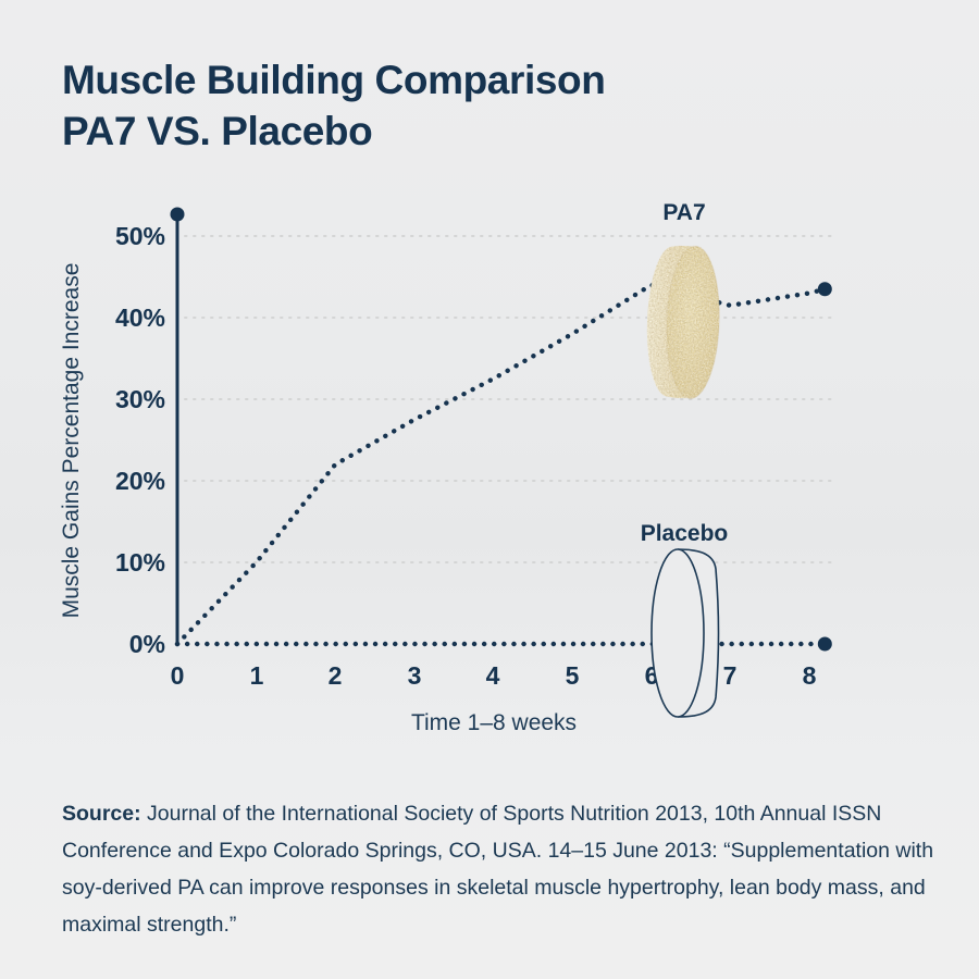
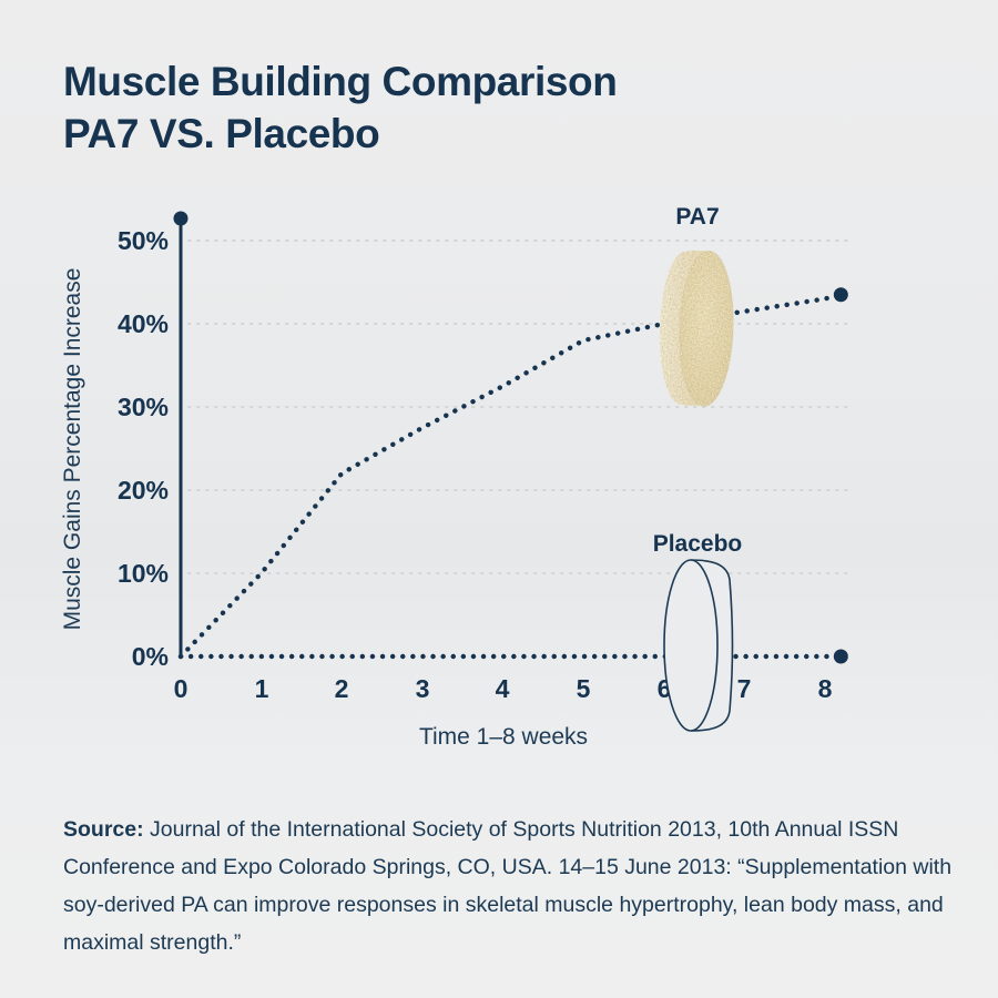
PA7/6: 44% -> 40%
